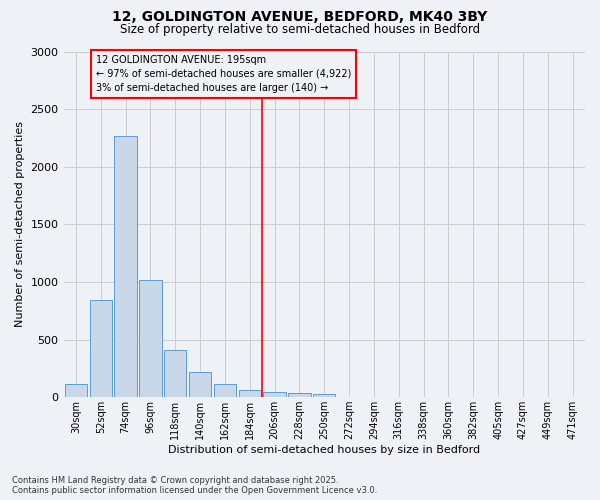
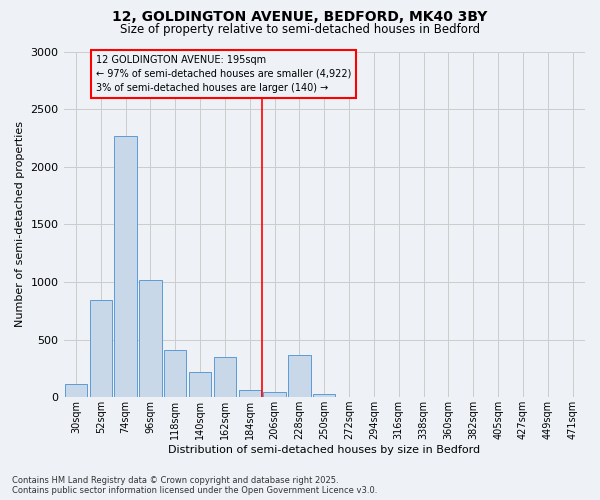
162sqm: 110 -> 350
228sqm: 40 -> 370
